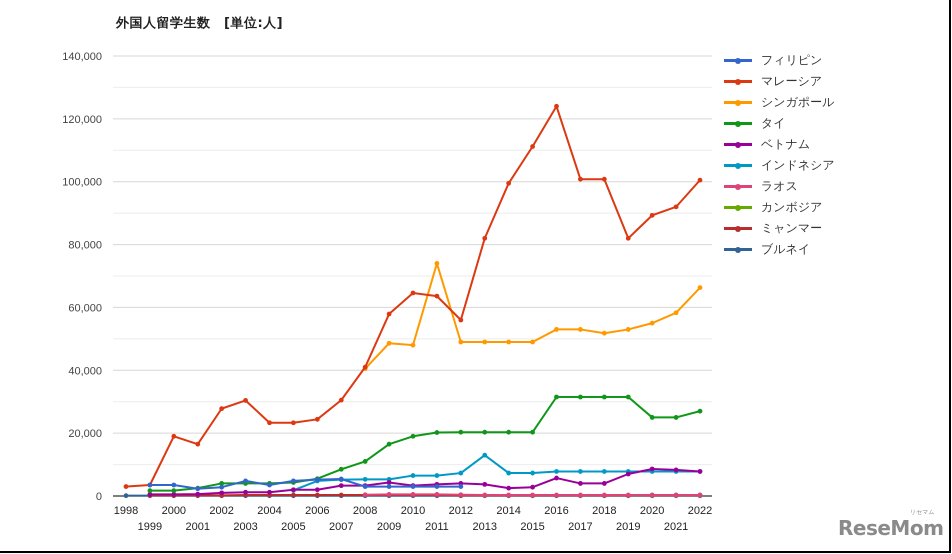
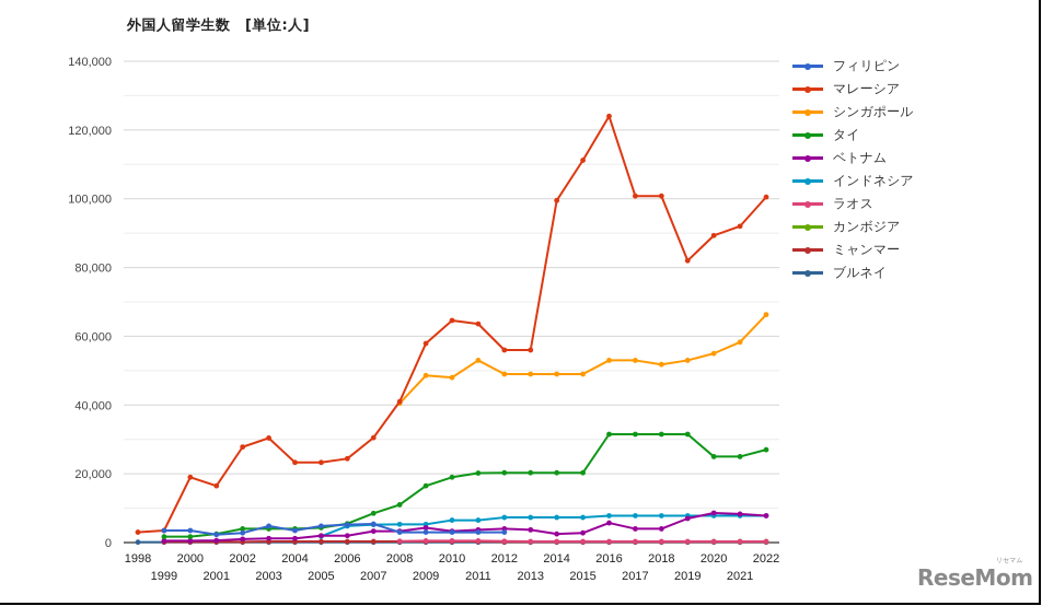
シンガポール/2011: 74000 -> 53000
マレーシア/2013: 82000 -> 56000
インドネシア/2013: 13000 -> 7000
